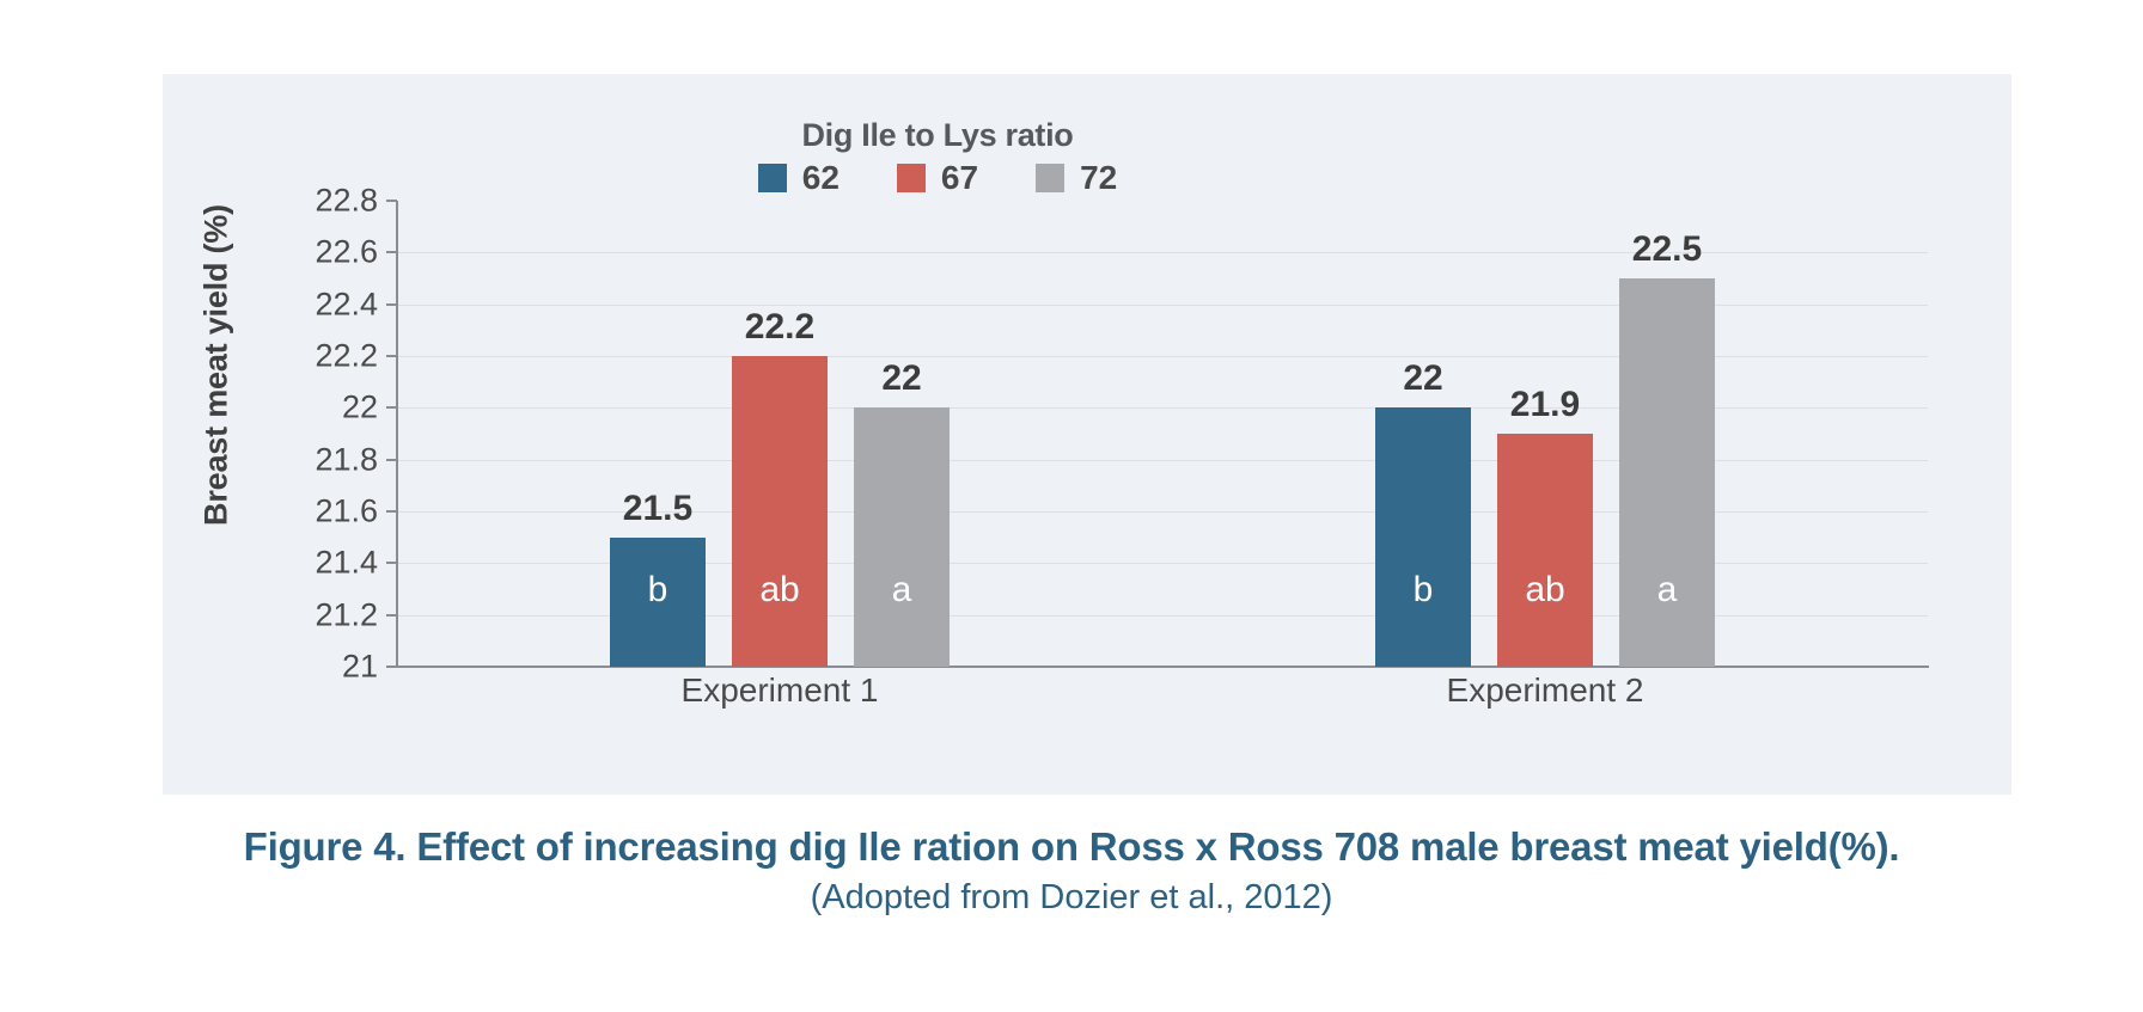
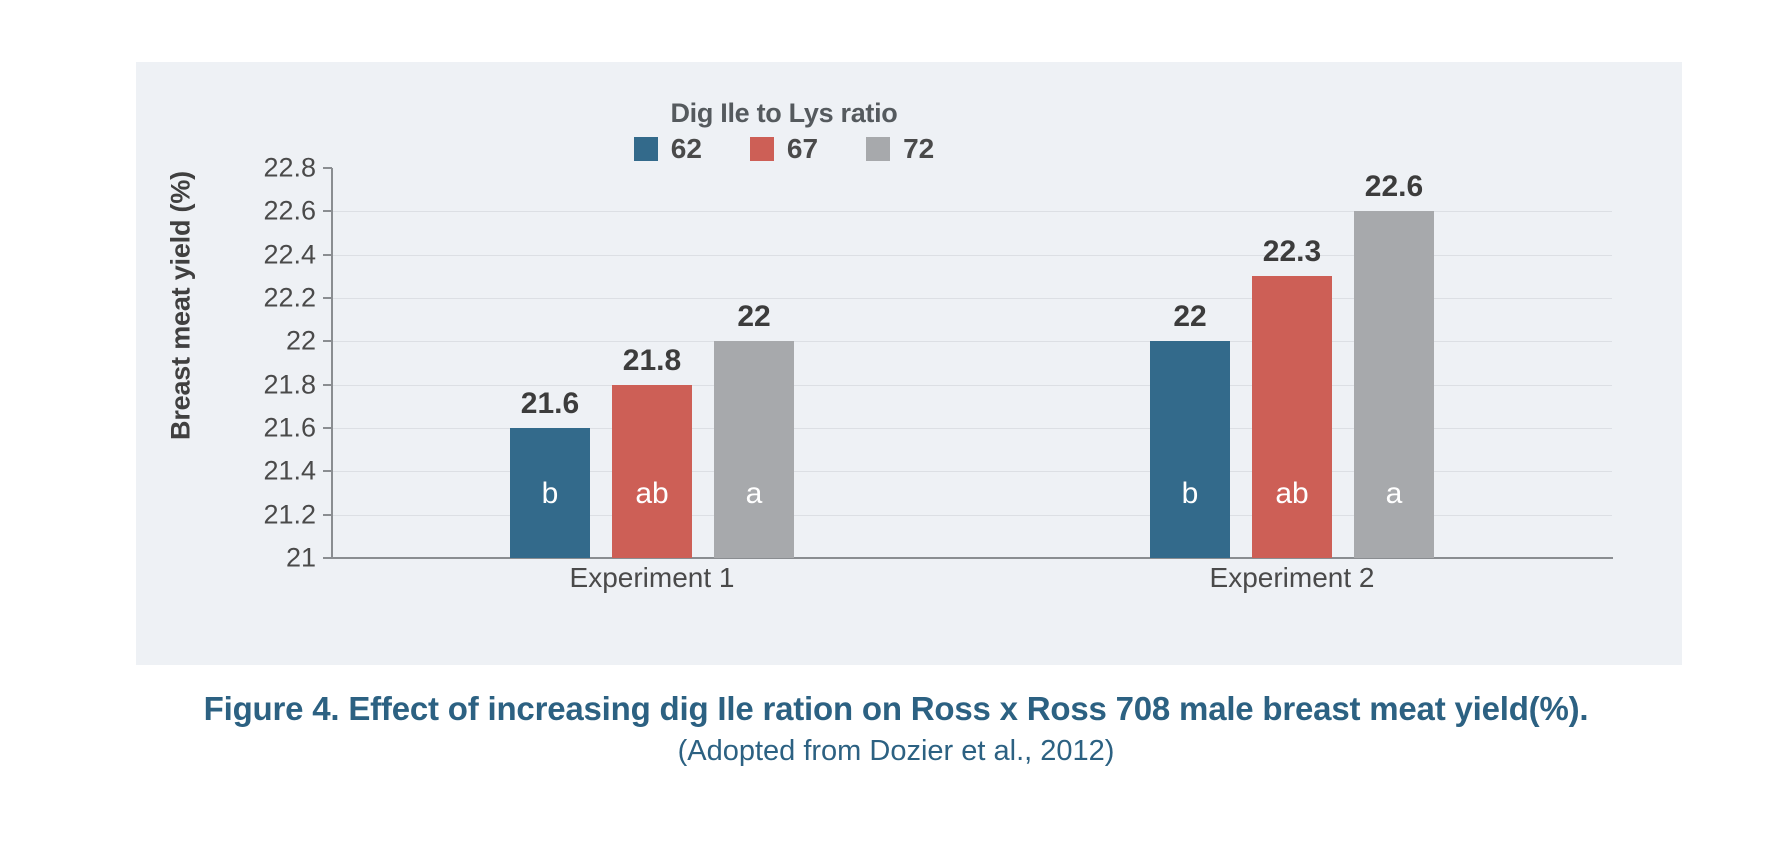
62/Experiment 1: 21.5 -> 21.6
67/Experiment 1: 22.2 -> 21.8
67/Experiment 2: 21.9 -> 22.3
72/Experiment 2: 22.5 -> 22.6
